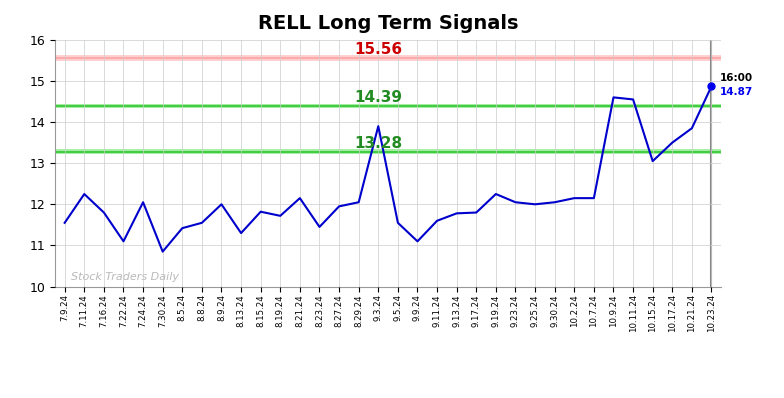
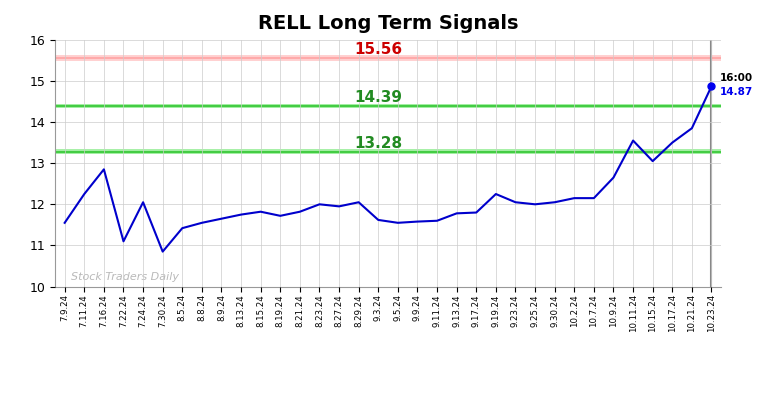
7.16.24: 11.80 -> 12.85
8.9.24: 12.00 -> 11.65
8.13.24: 11.30 -> 11.75
8.21.24: 12.15 -> 11.82
8.23.24: 11.45 -> 12.00
9.3.24: 13.90 -> 11.62
9.9.24: 11.10 -> 11.58
10.9.24: 14.60 -> 12.65
10.11.24: 14.55 -> 13.55
